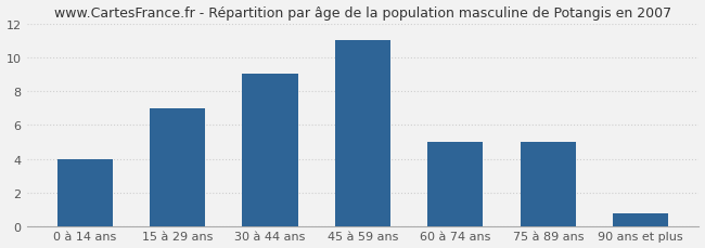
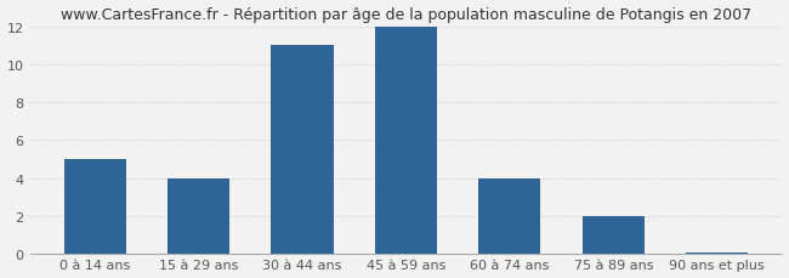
0 à 14 ans: 4.0 -> 5.0
15 à 29 ans: 7.0 -> 4.0
30 à 44 ans: 9.0 -> 11.0
45 à 59 ans: 11.0 -> 12.0
60 à 74 ans: 5.0 -> 4.0
75 à 89 ans: 5.0 -> 2.0
90 ans et plus: 0.8 -> 0.1
